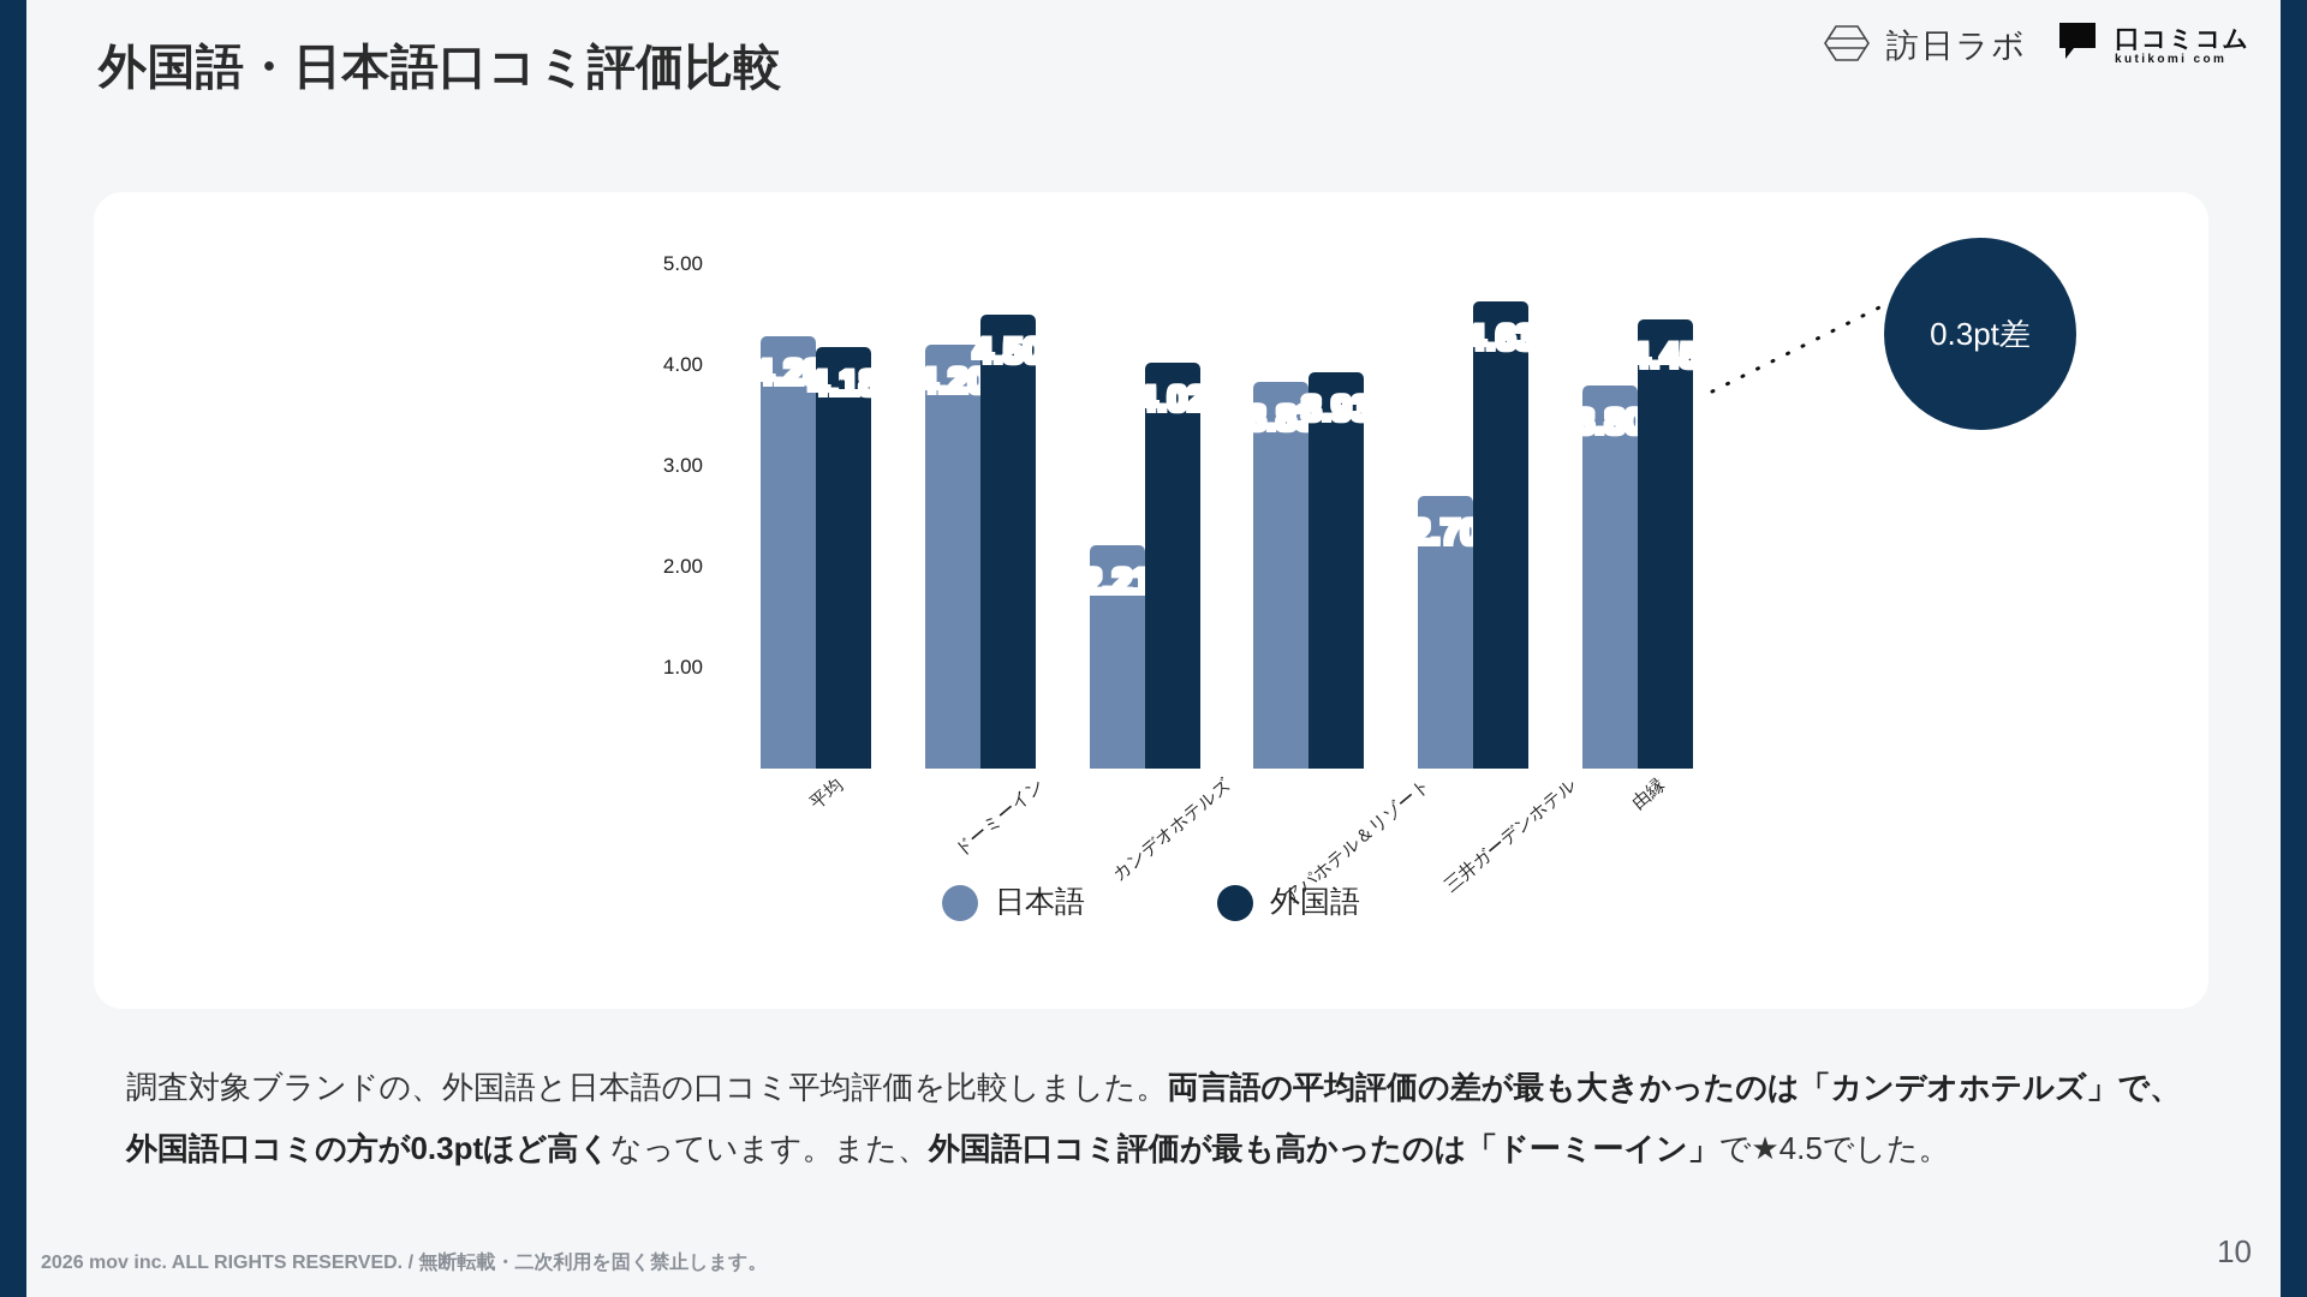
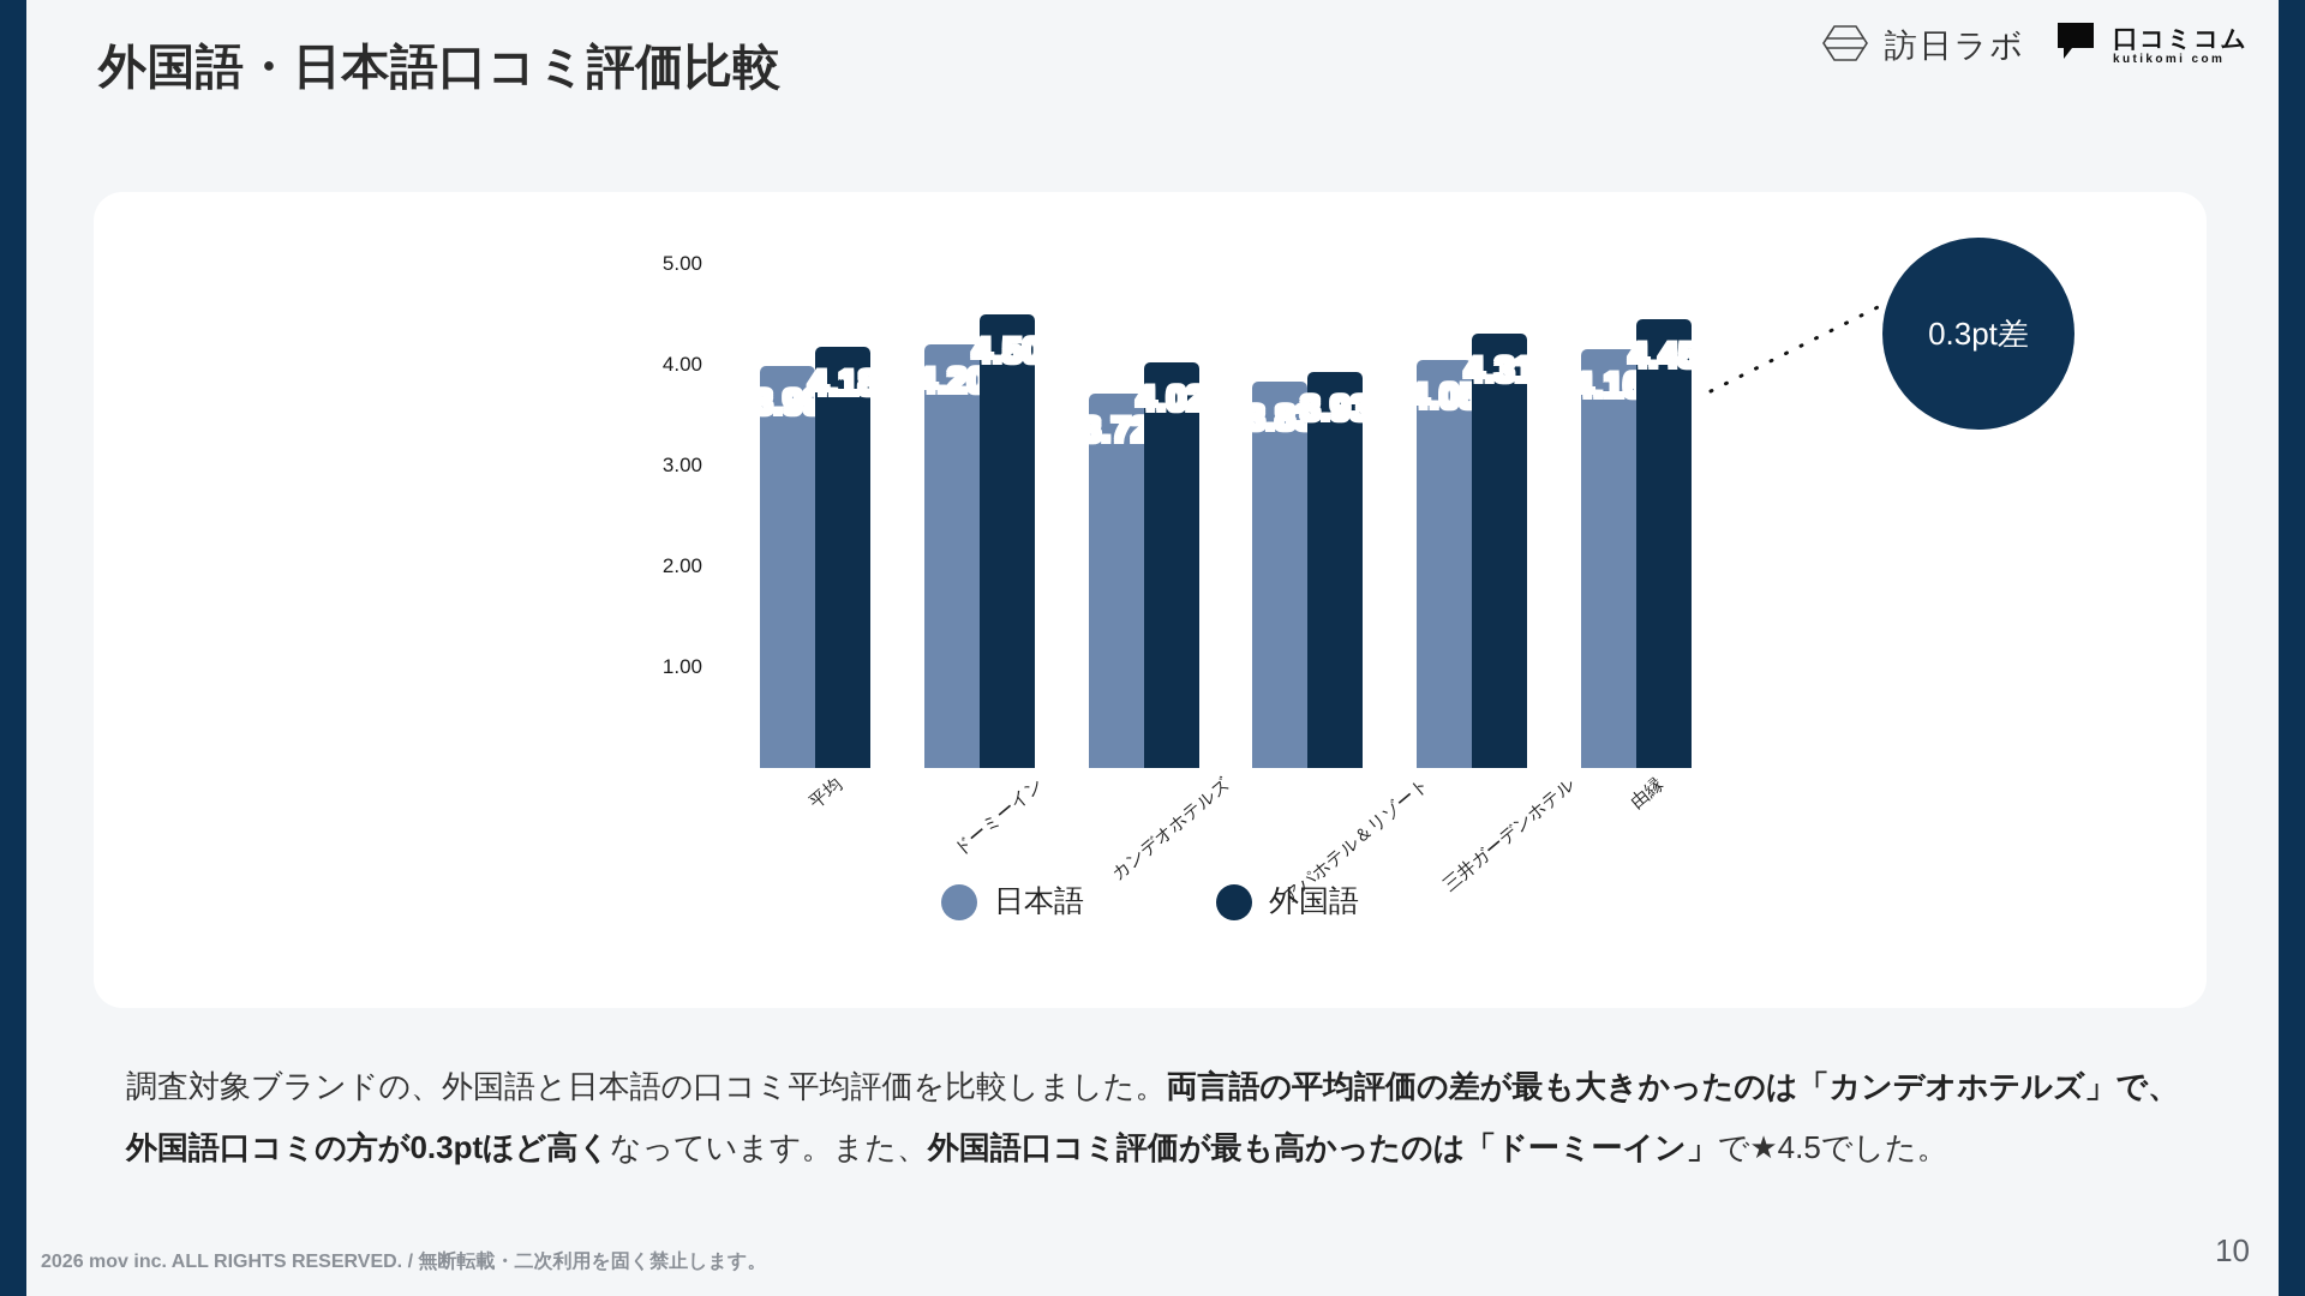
日本語/平均: 4.28 -> 3.99
日本語/カンデオホテルズ: 2.21 -> 3.72
日本語/三井ガーデンホテル: 2.70 -> 4.05
外国語/三井ガーデンホテル: 4.63 -> 4.31
日本語/由縁: 3.80 -> 4.16
